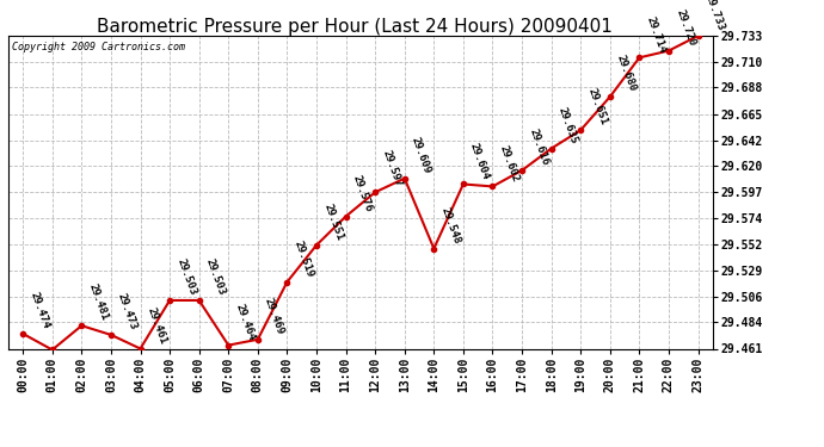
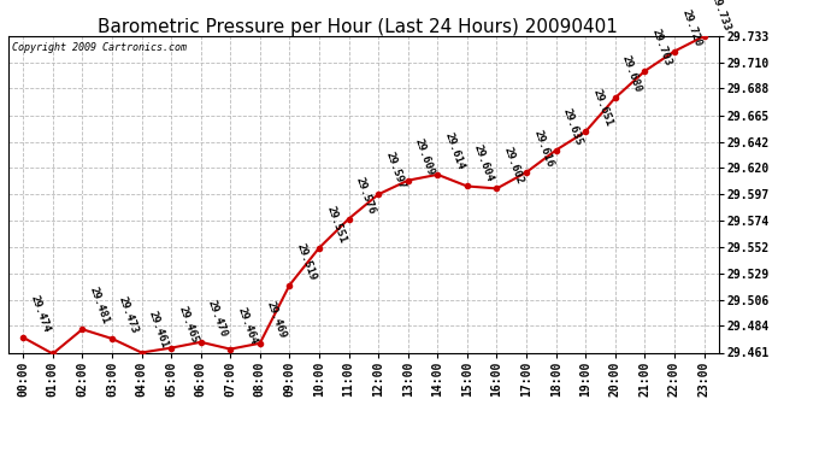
05:00: 29.503 -> 29.465
06:00: 29.503 -> 29.470
14:00: 29.548 -> 29.614
21:00: 29.714 -> 29.703
